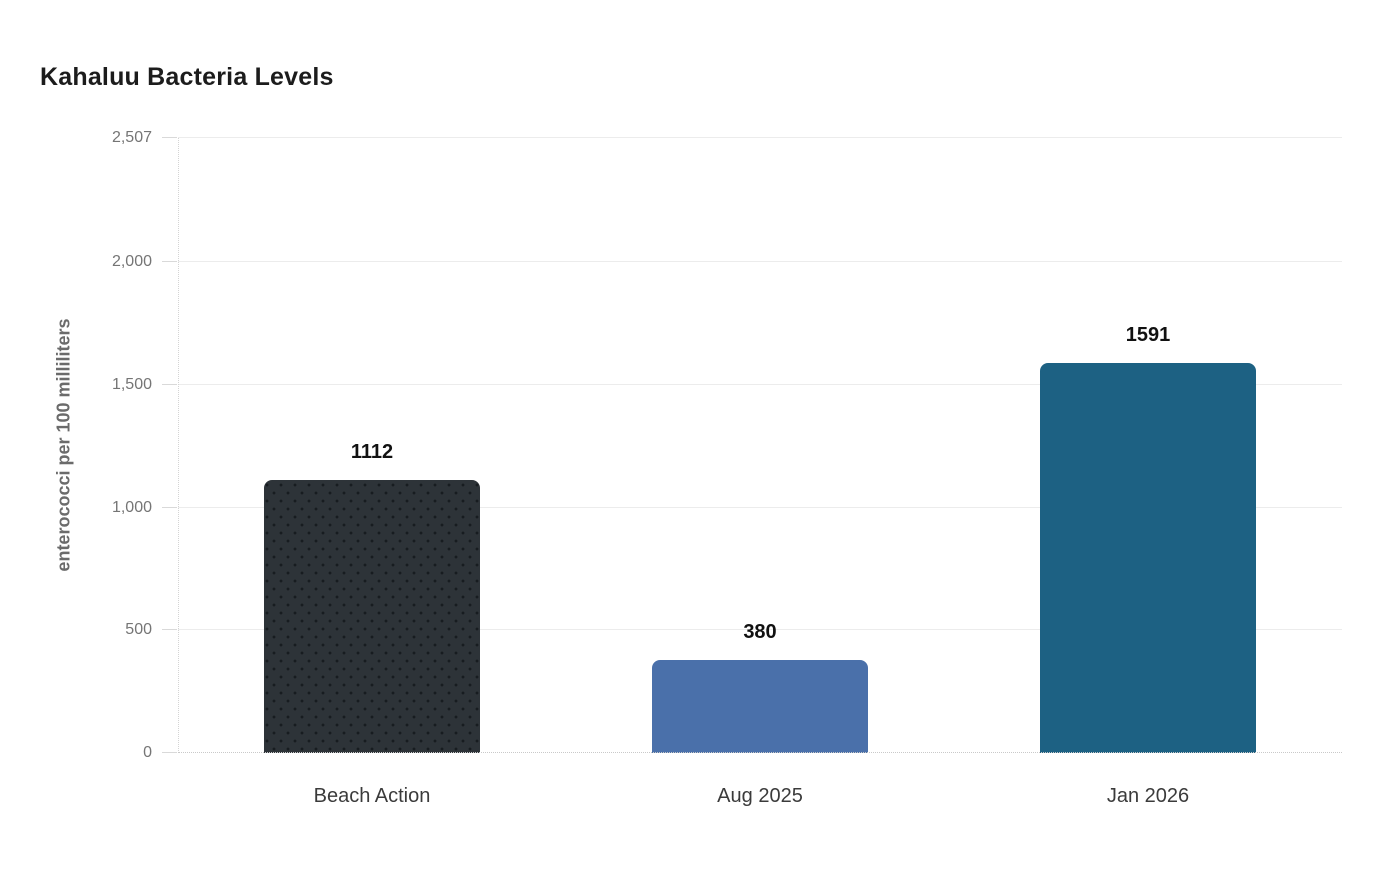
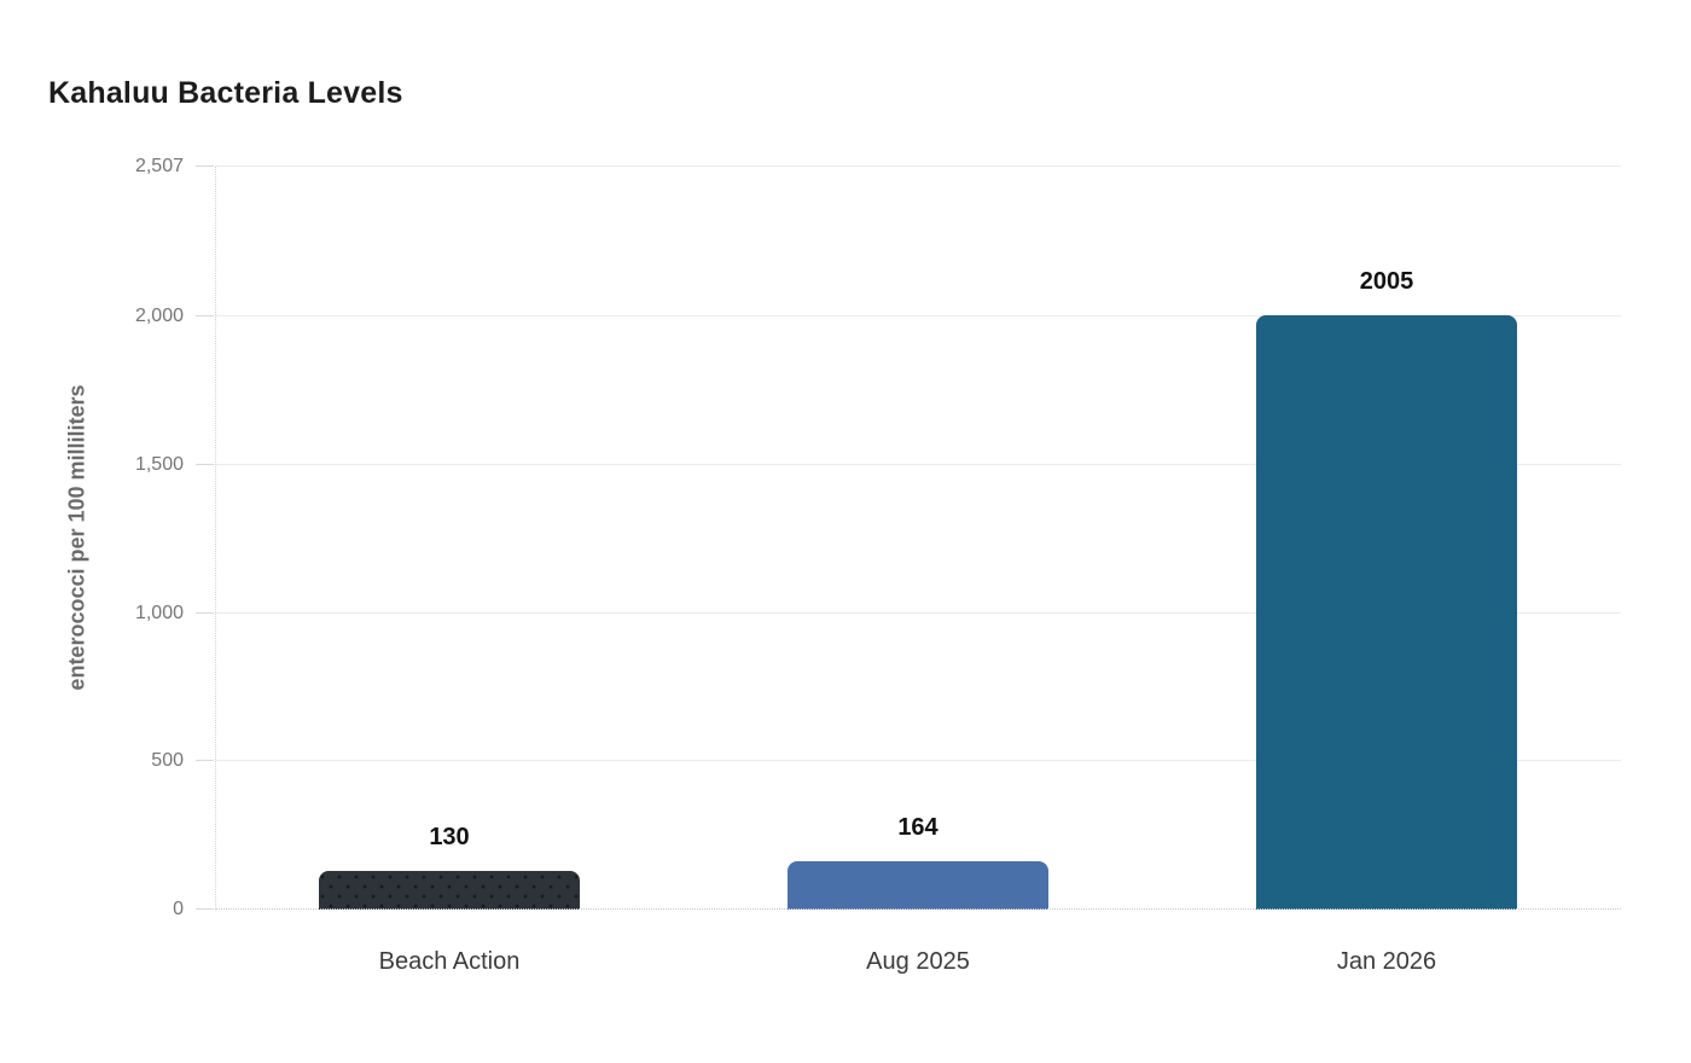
Beach Action: 1112 -> 130
Aug 2025: 380 -> 164
Jan 2026: 1591 -> 2005
